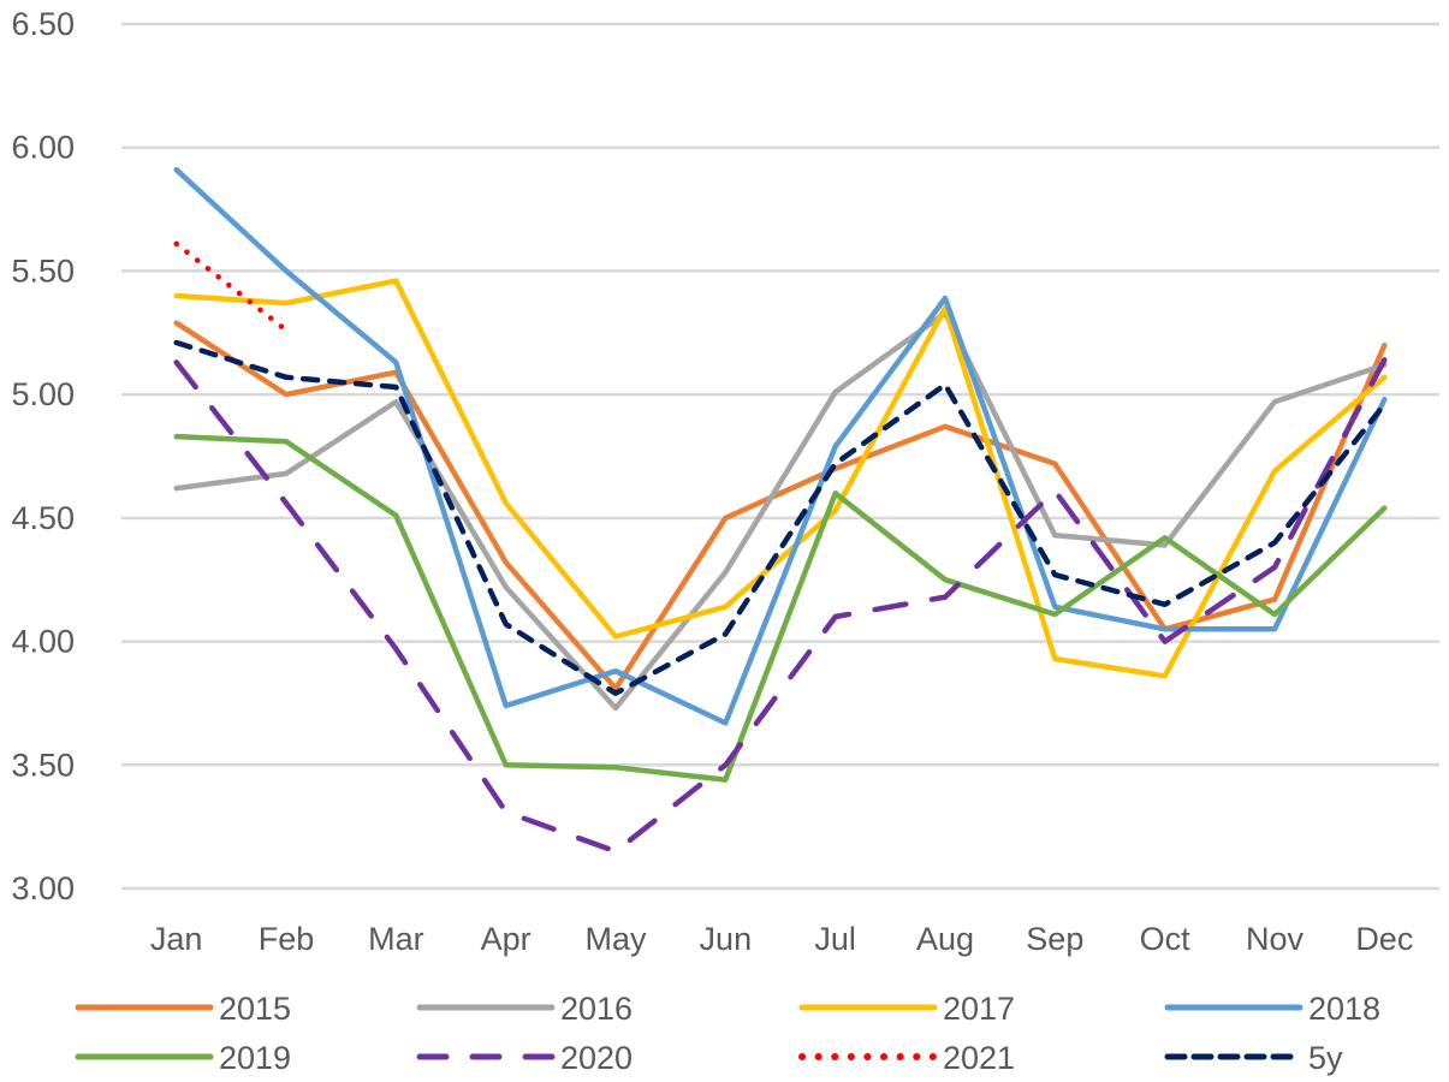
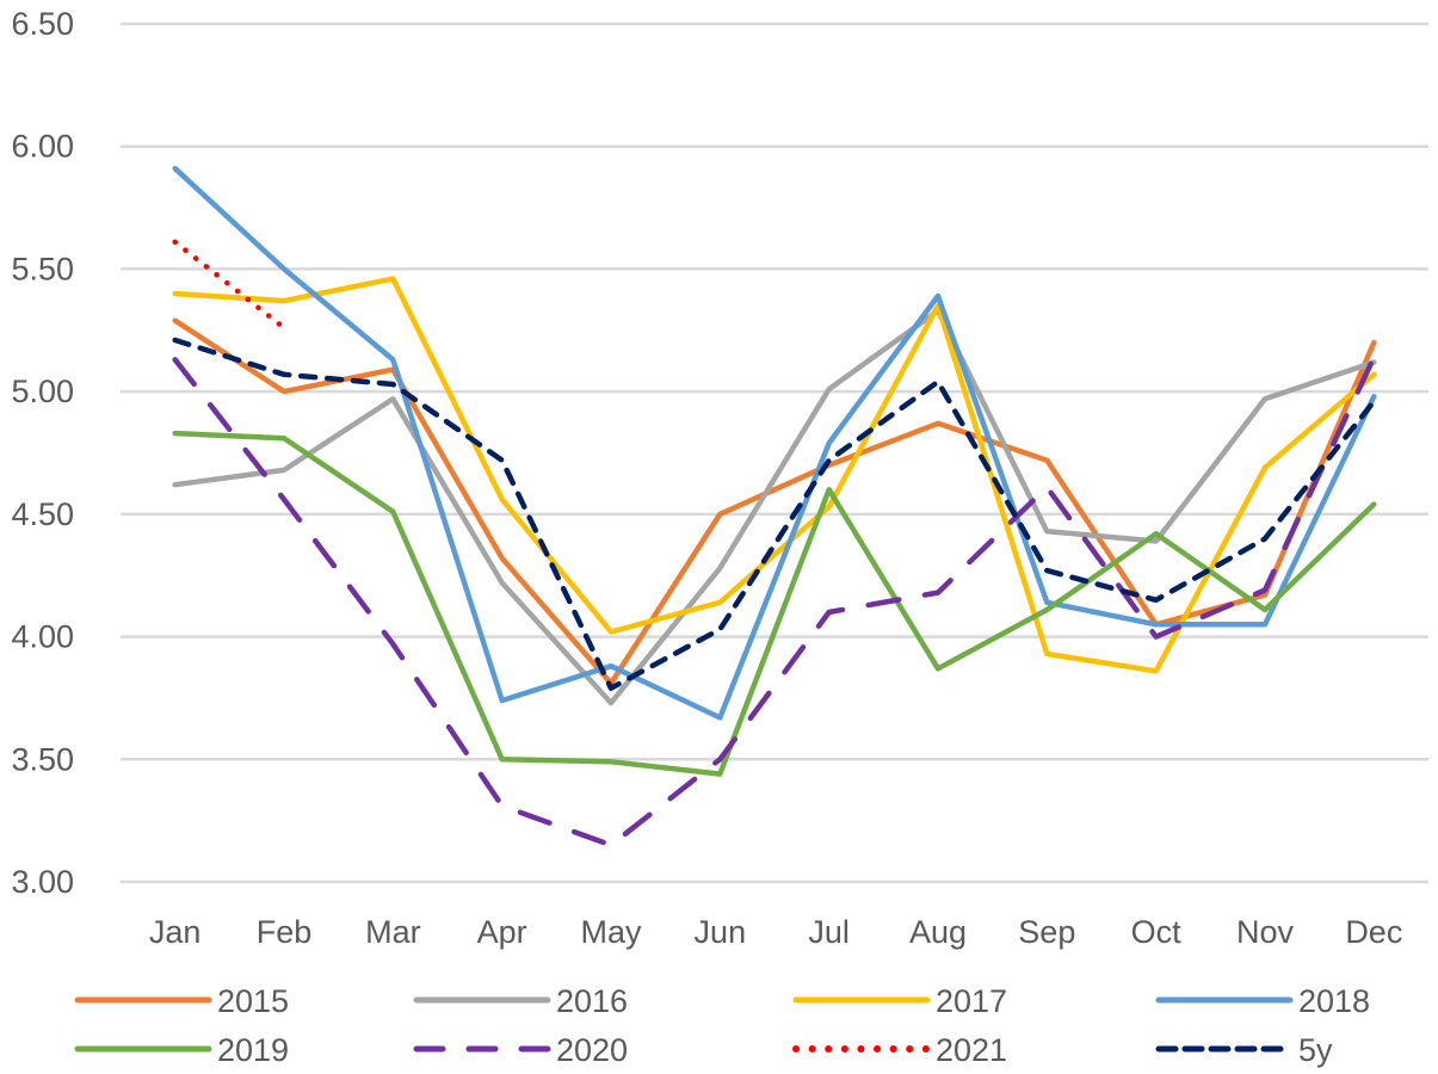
5y/Apr: 4.07 -> 4.72
2019/Aug: 4.25 -> 3.87
2020/Nov: 4.30 -> 4.19
